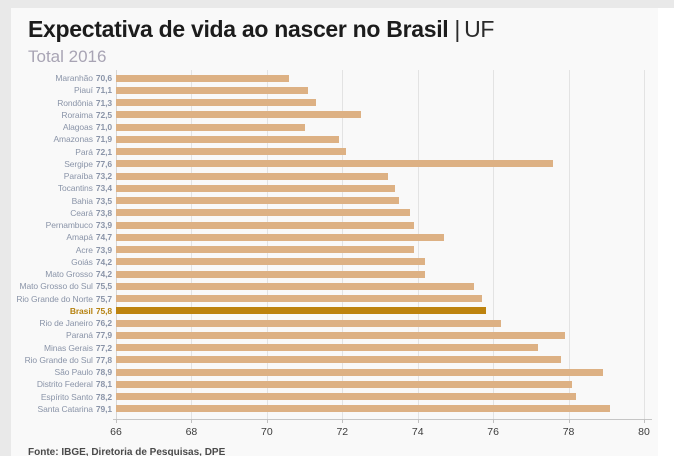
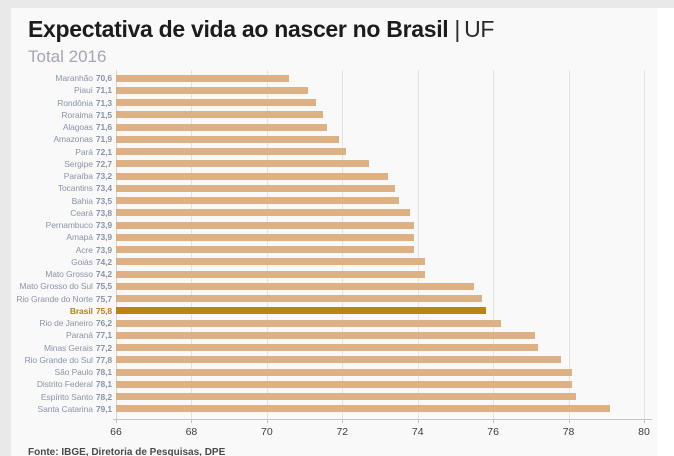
Roraima: 72,5 -> 71,5
Alagoas: 71,0 -> 71,6
Sergipe: 77,6 -> 72,7
Amapá: 74,7 -> 73,9
Paraná: 77,9 -> 77,1
São Paulo: 78,9 -> 78,1
